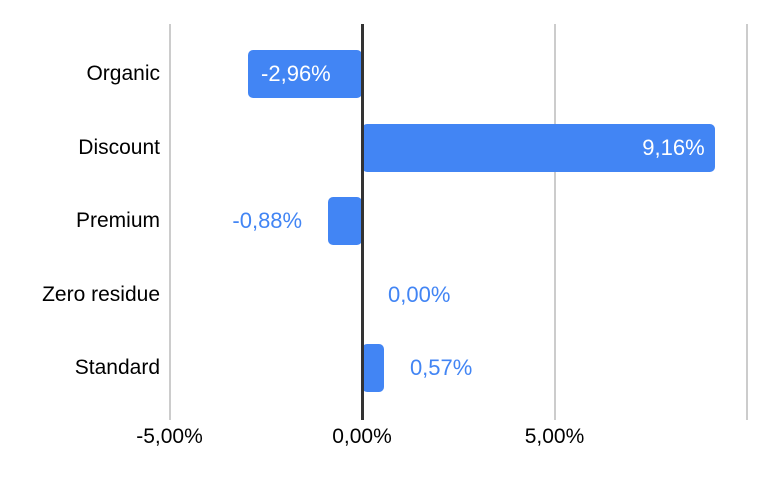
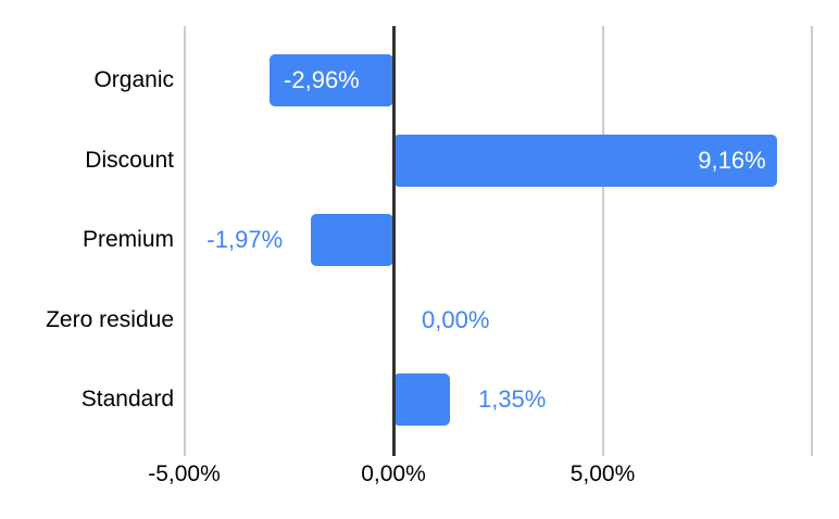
Premium: -0,88% -> -1,97%
Standard: 0,57% -> 1,35%
